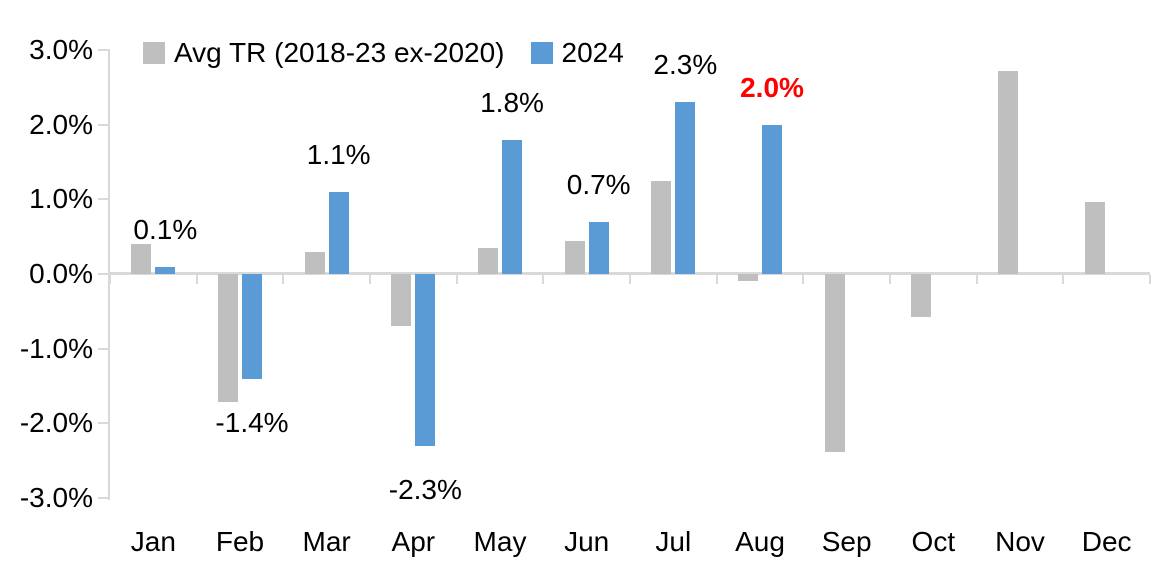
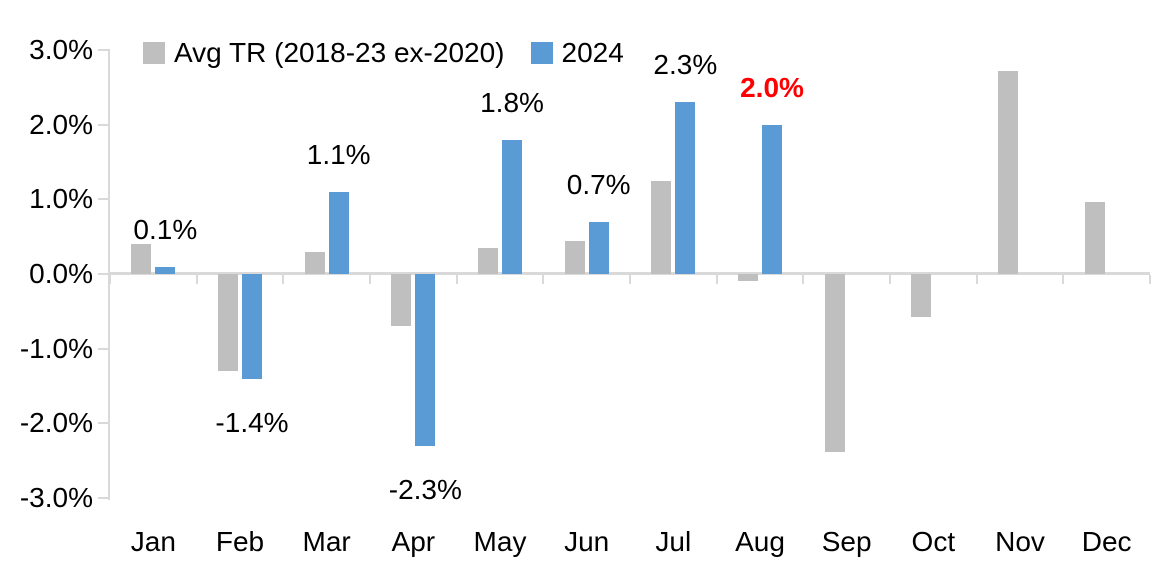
Avg TR (2018-23 ex-2020)/Feb: -1.7% -> -1.3%
